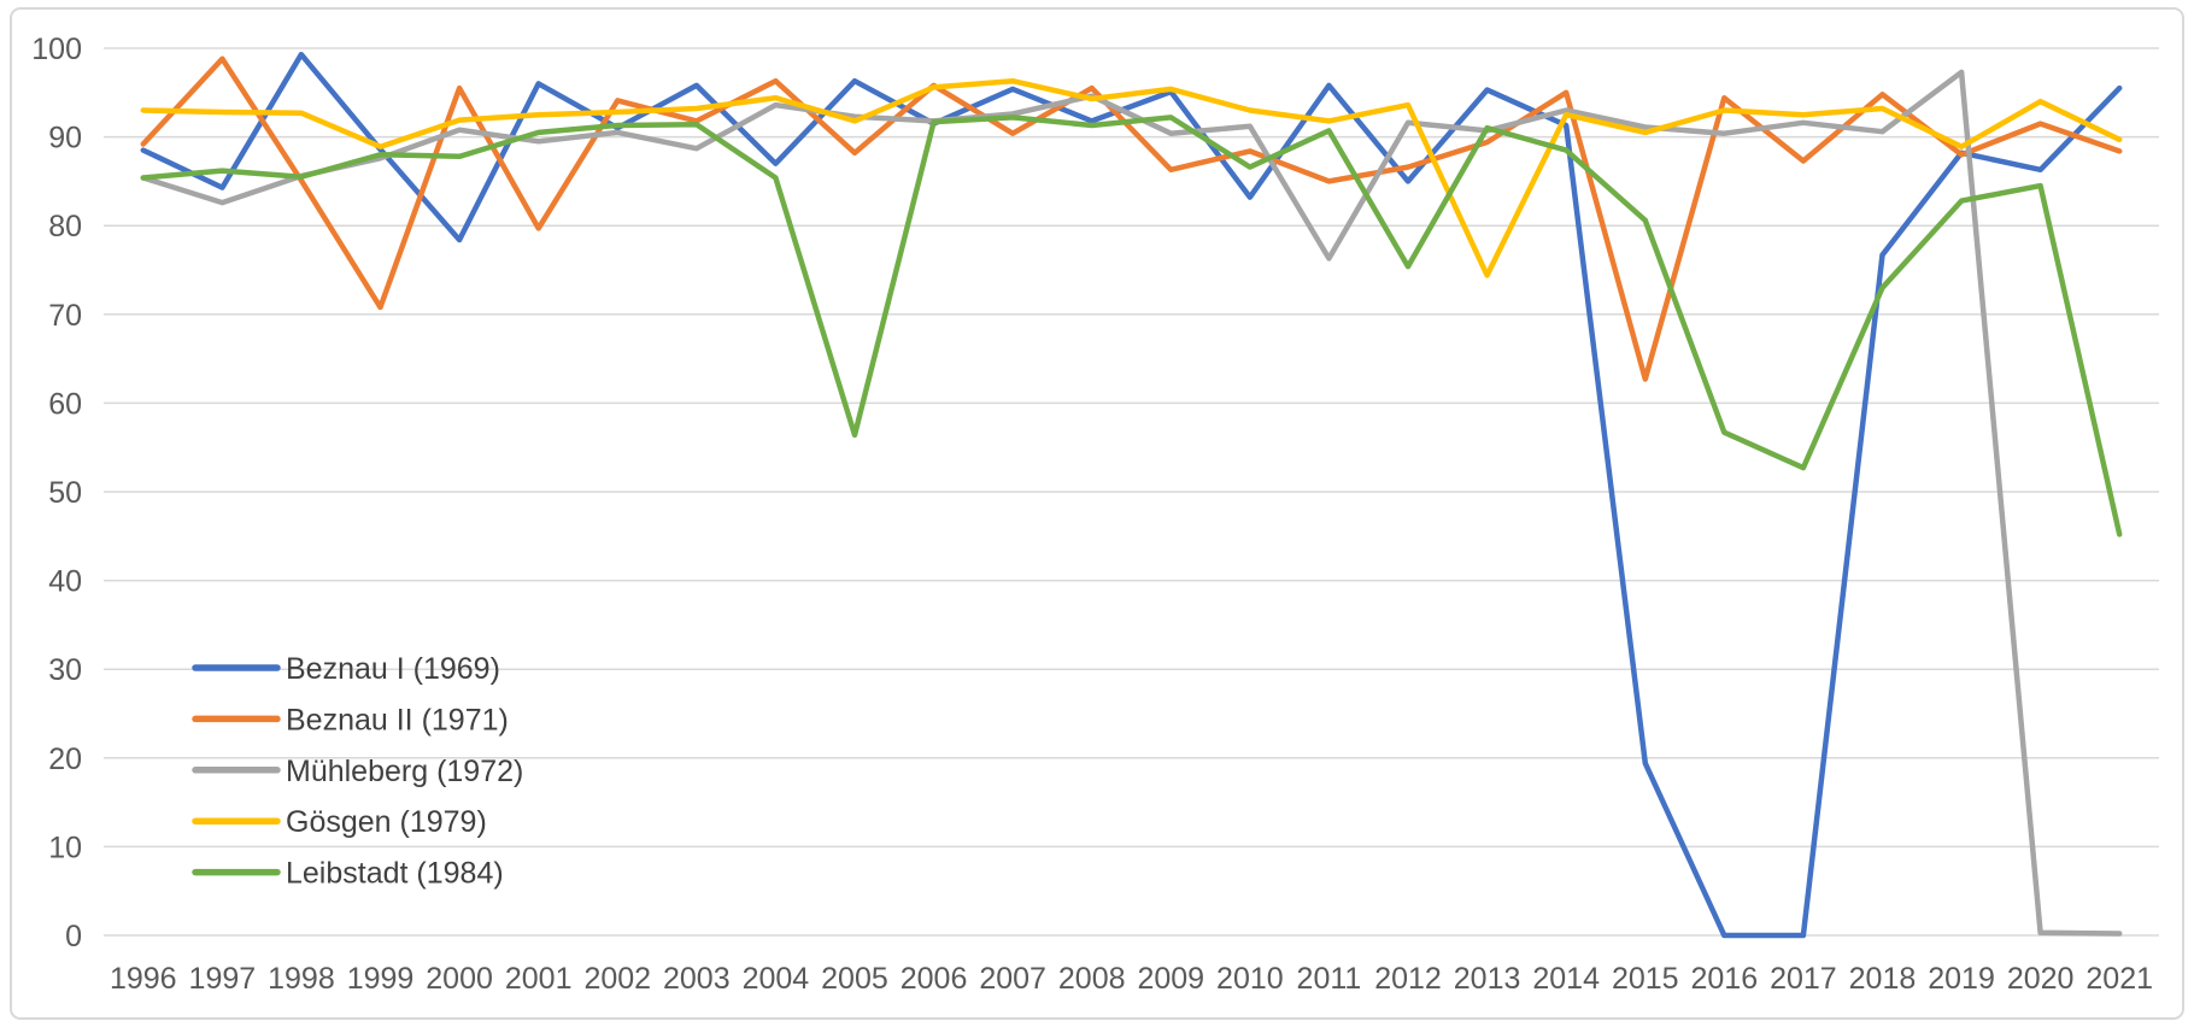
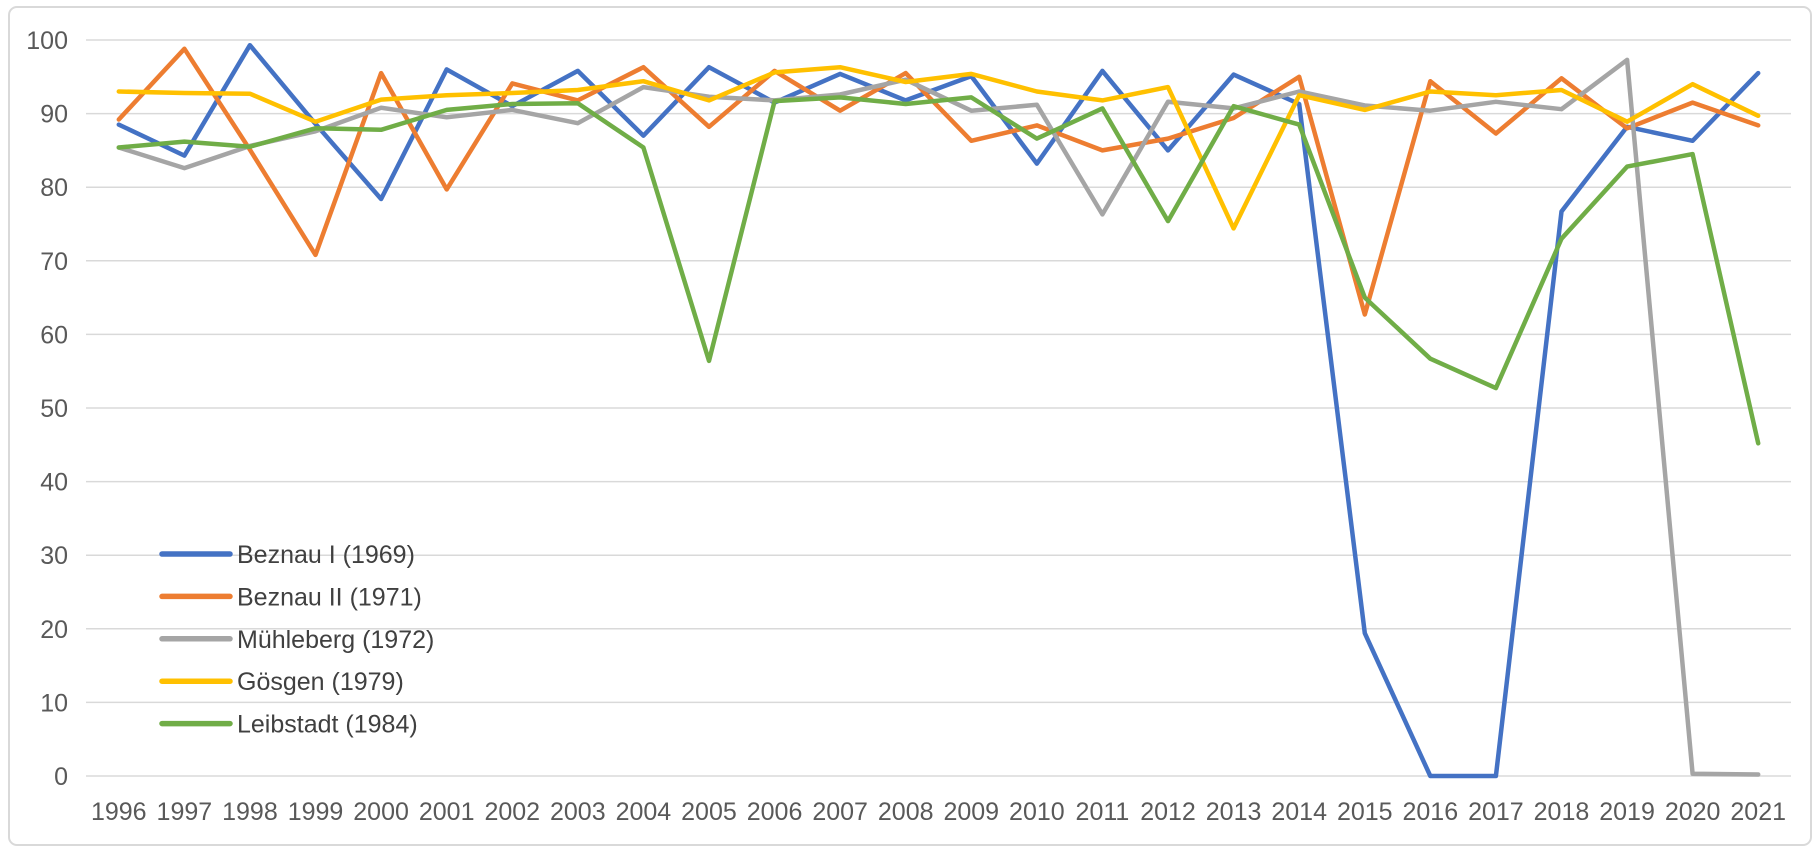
Leibstadt (1984)/2015: 81 -> 65
